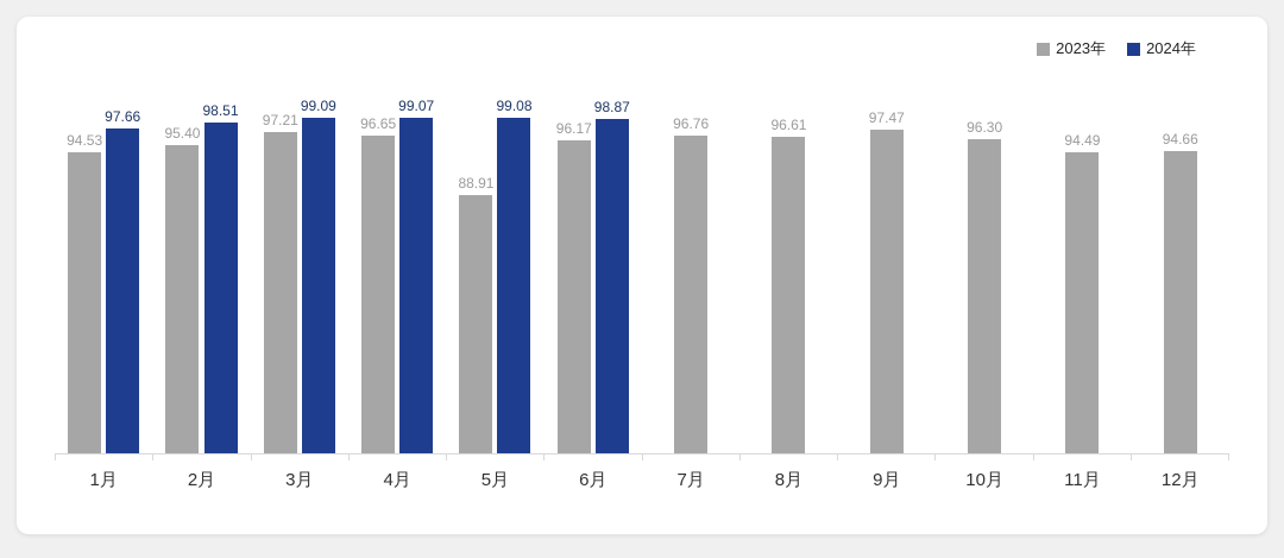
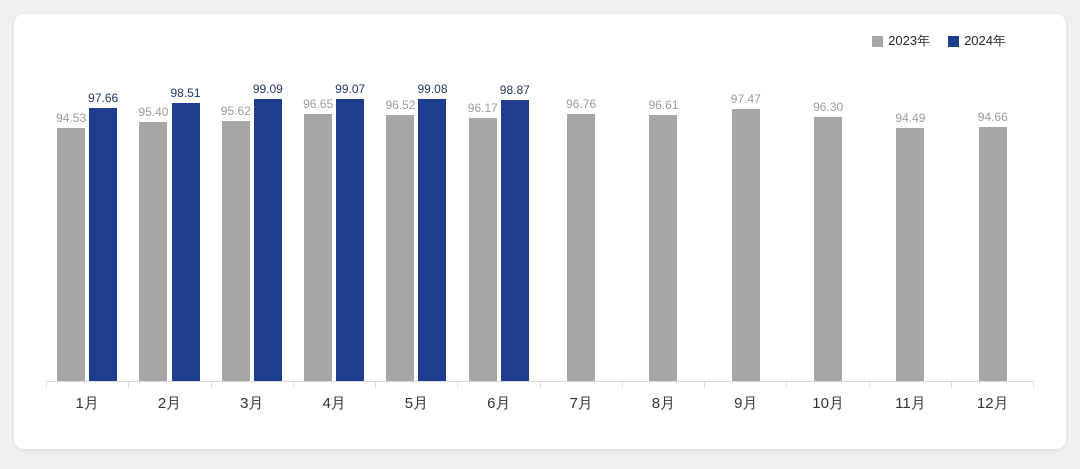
2023年/3月: 97.21 -> 95.62
2023年/5月: 88.91 -> 96.52
